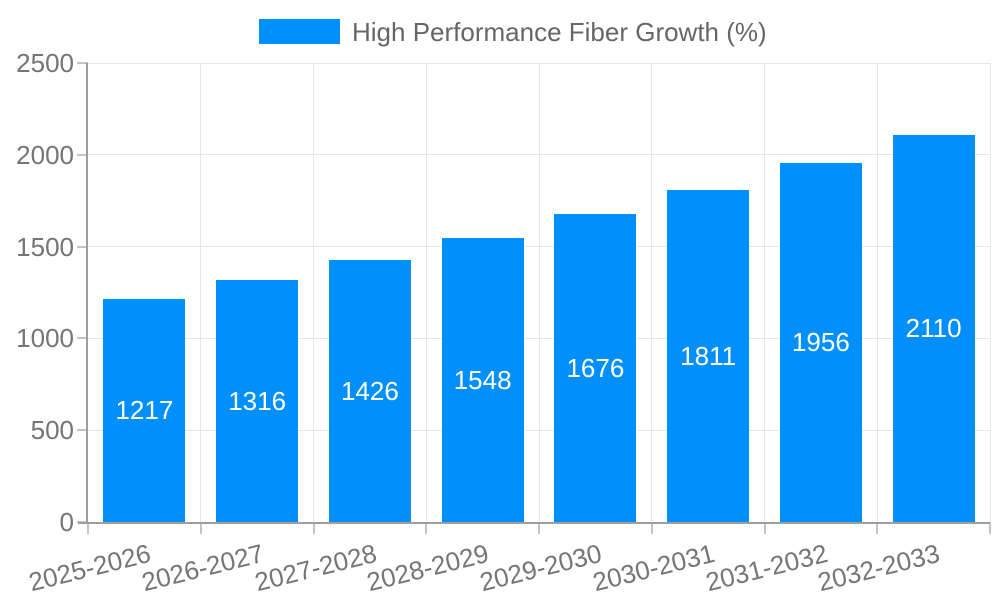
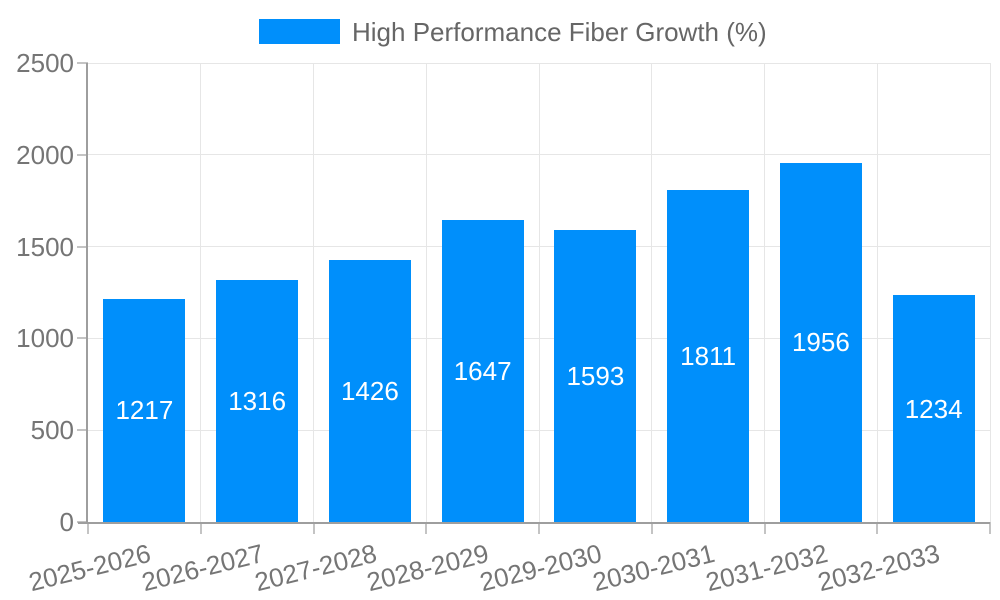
2028-2029: 1548 -> 1647
2029-2030: 1676 -> 1593
2032-2033: 2110 -> 1234
